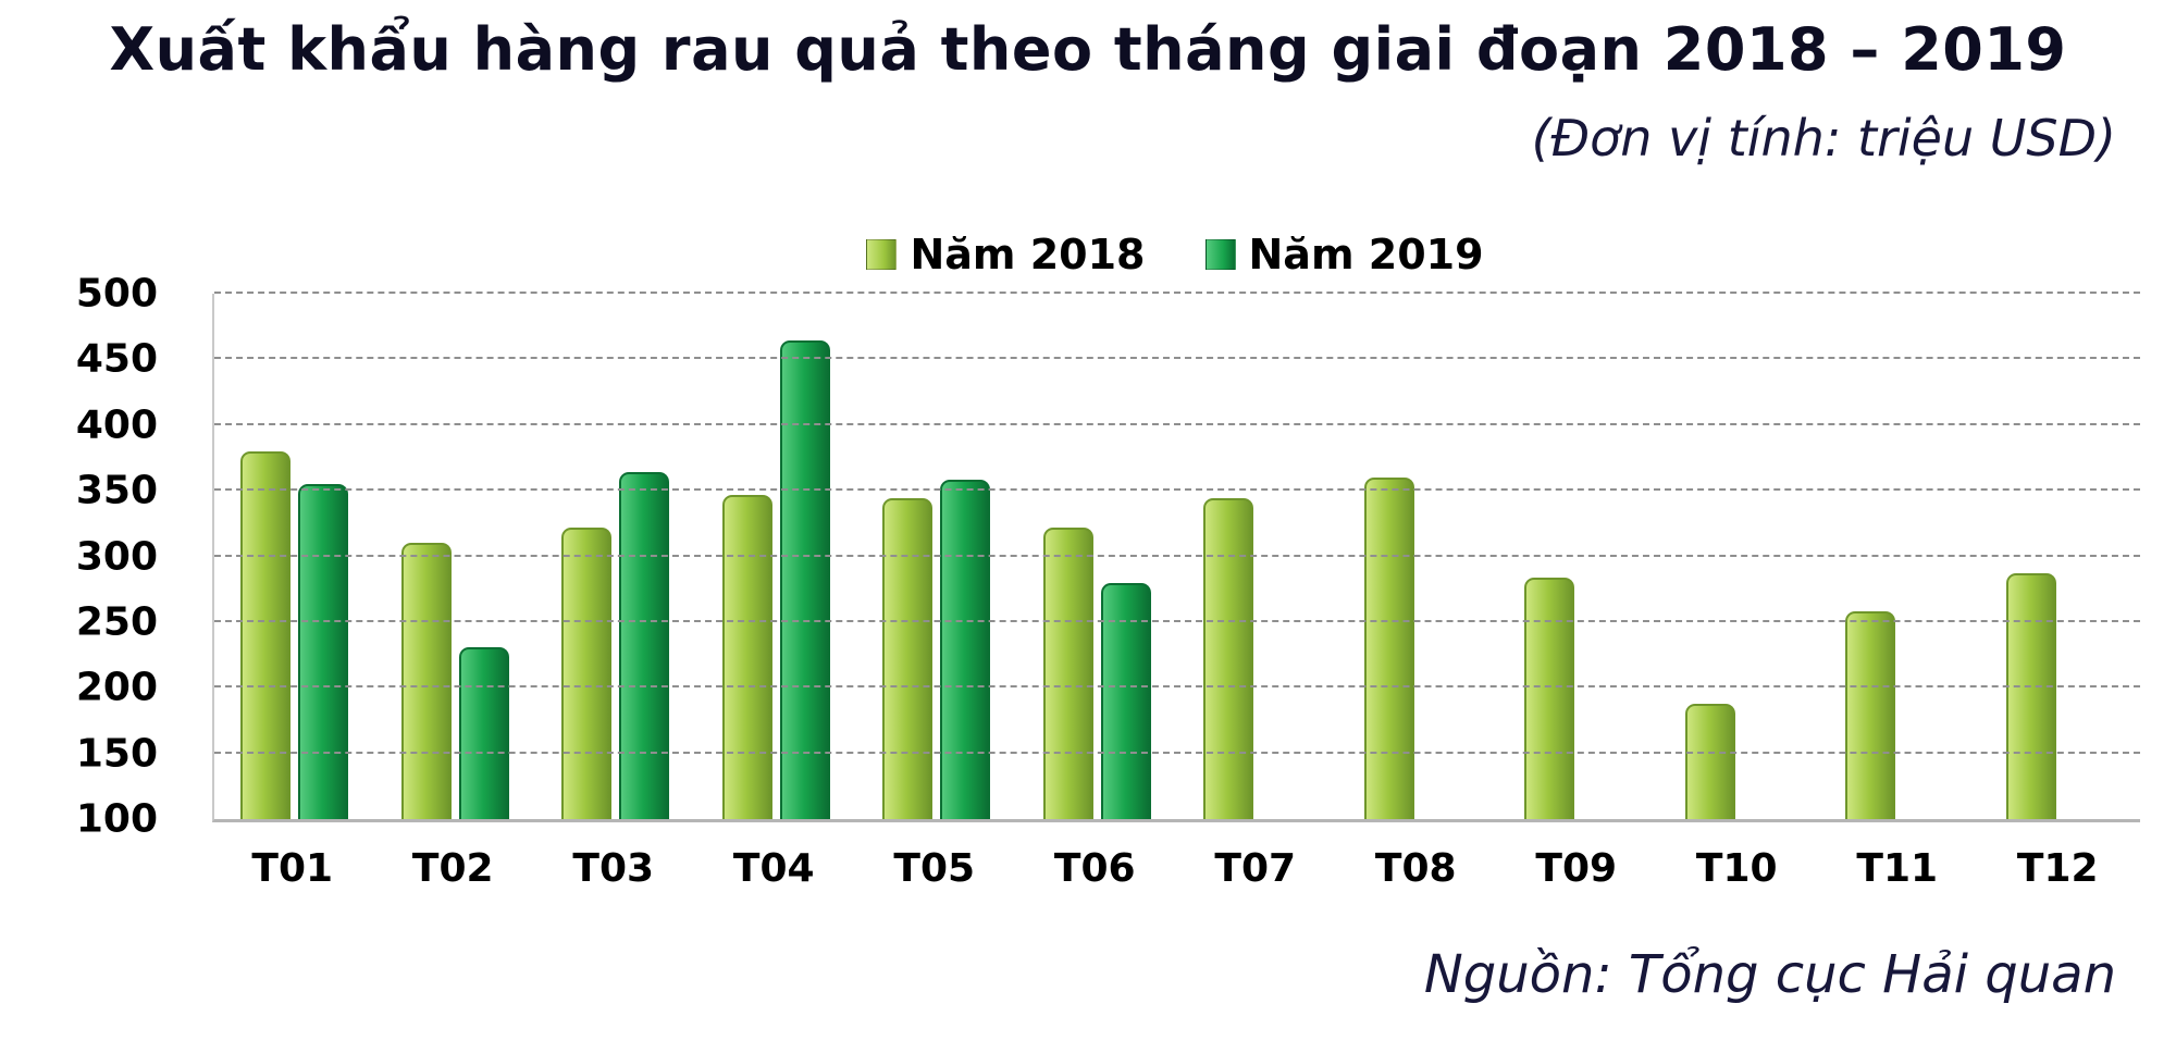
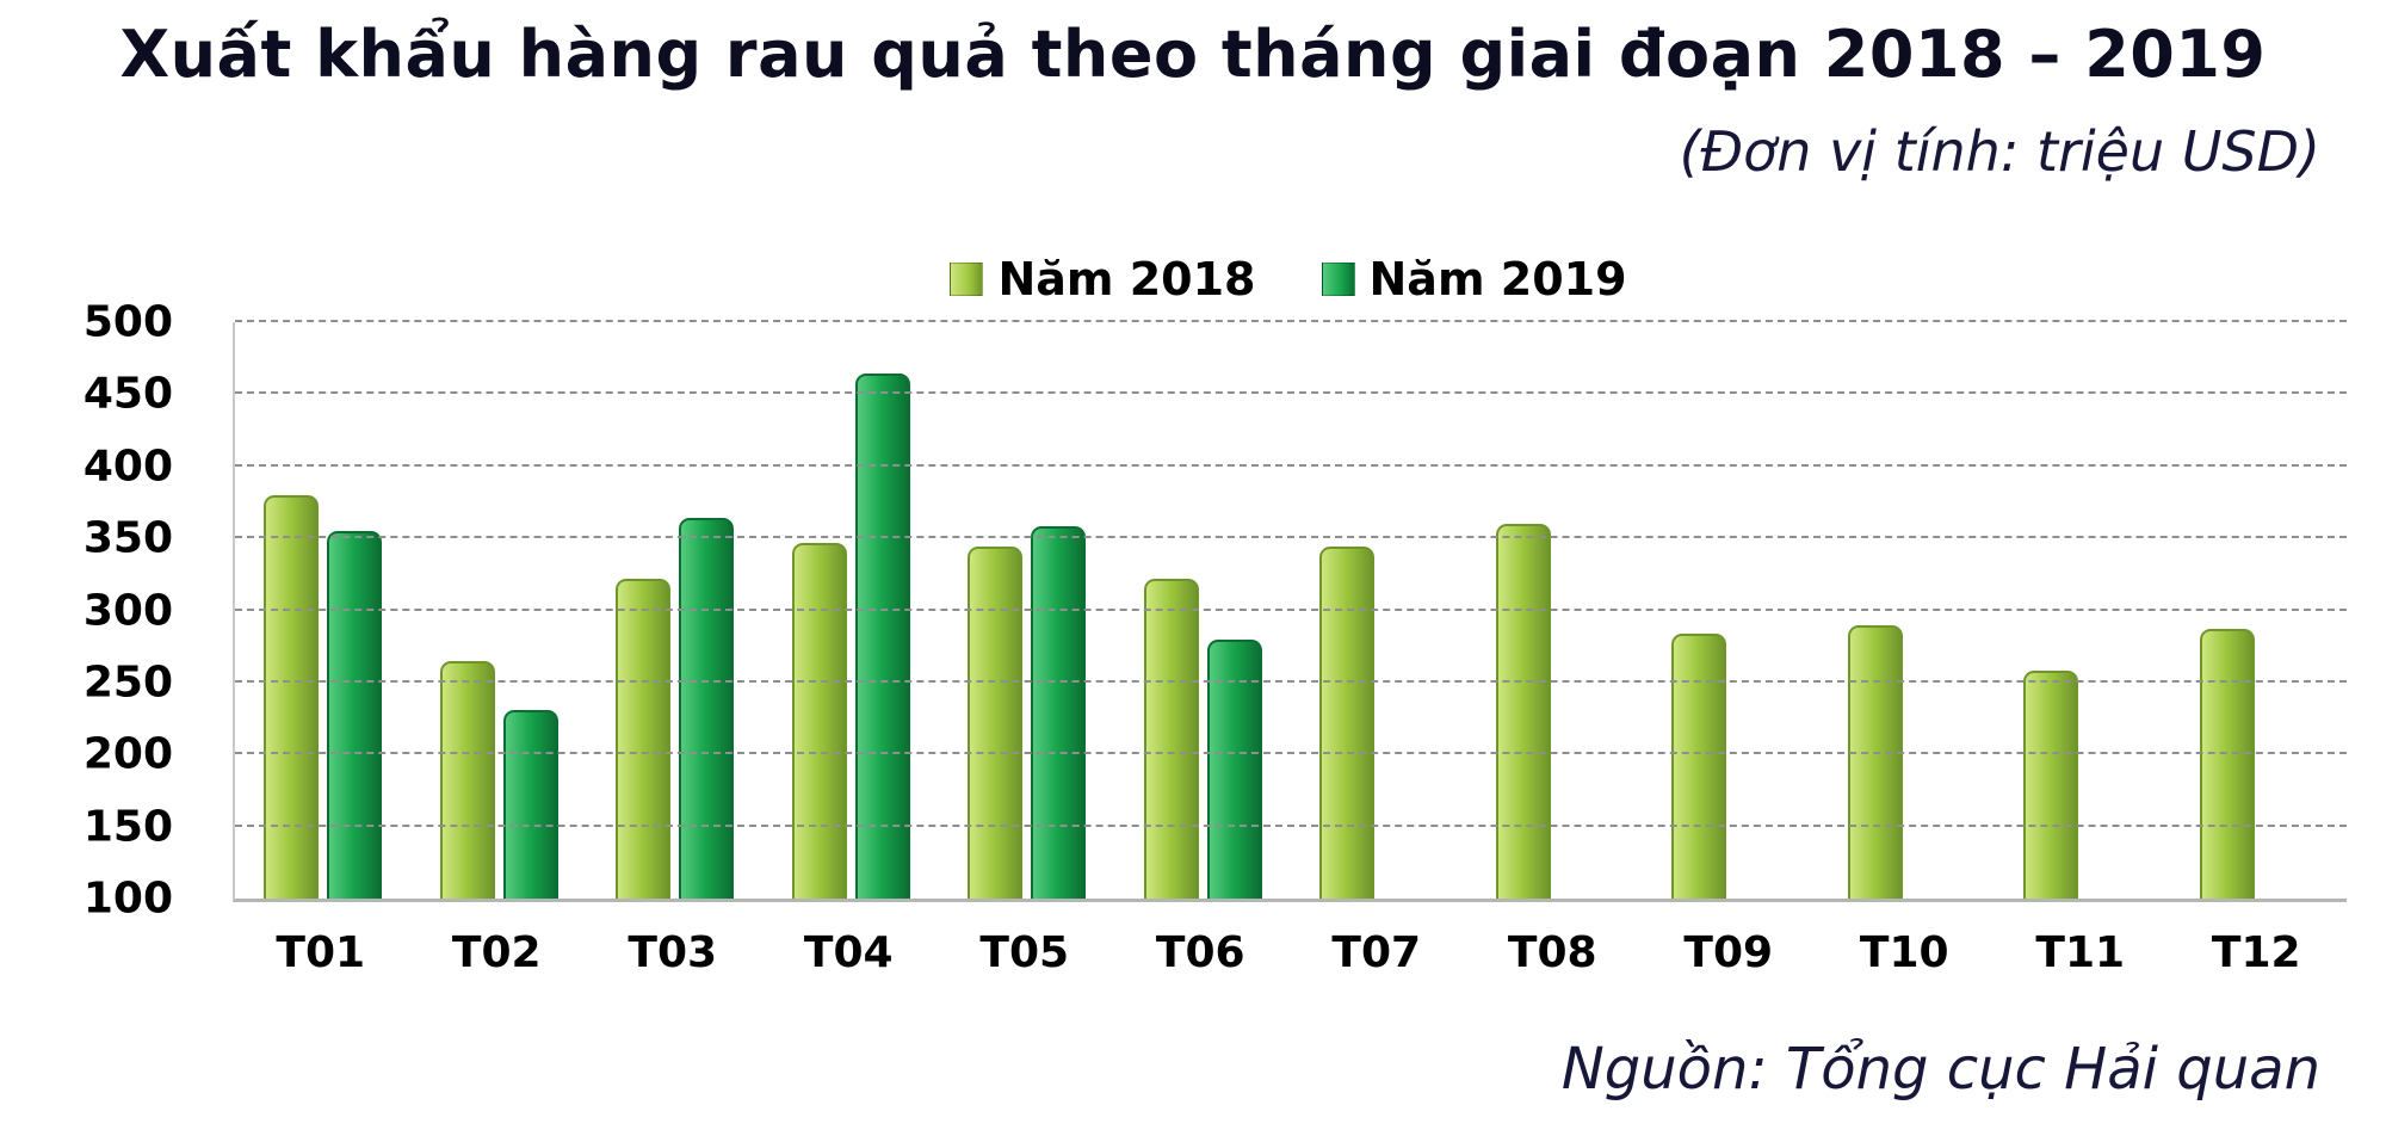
Năm 2018/T02: 310 -> 265
Năm 2018/T10: 188 -> 290
